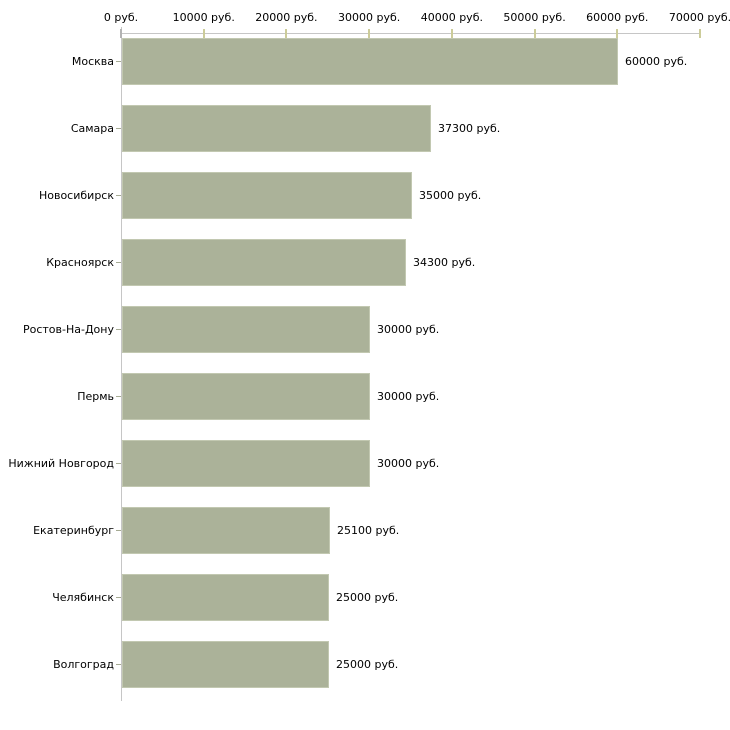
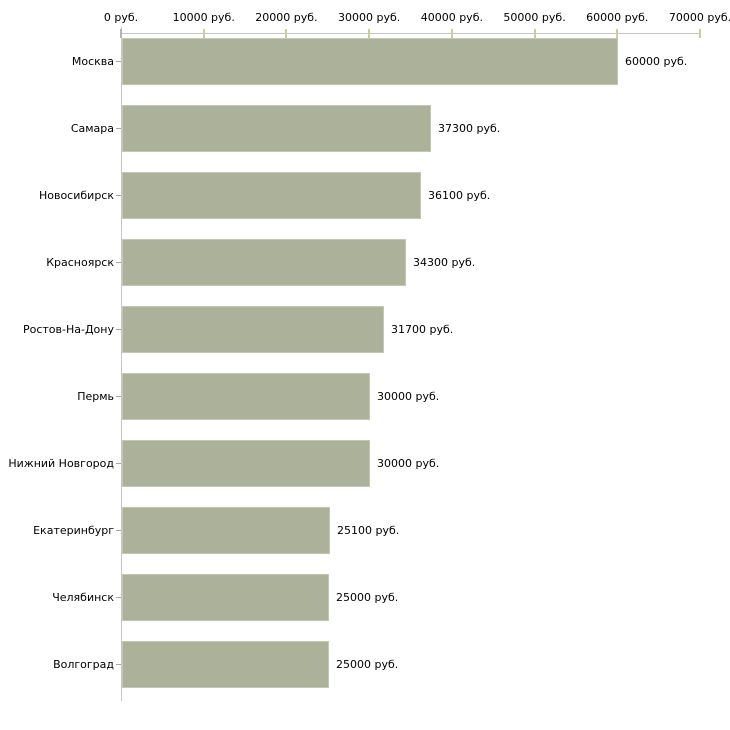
Новосибирск: 35000 -> 36100
Ростов-На-Дону: 30000 -> 31700
